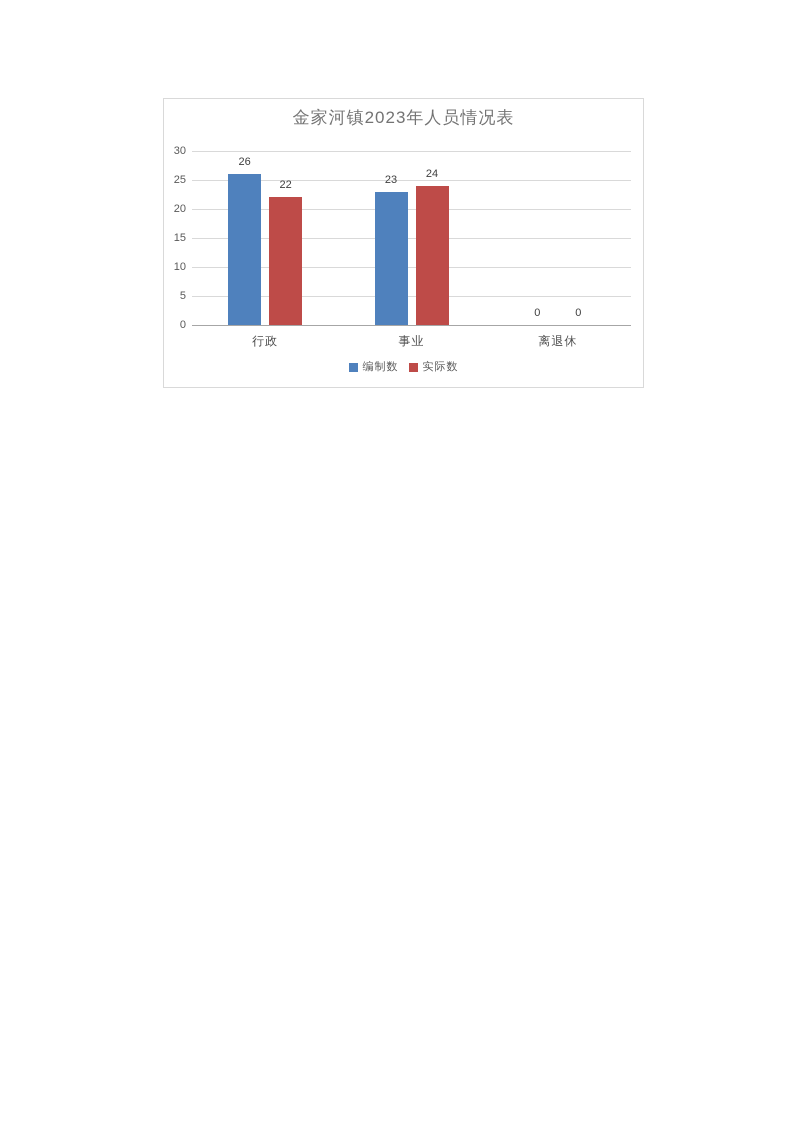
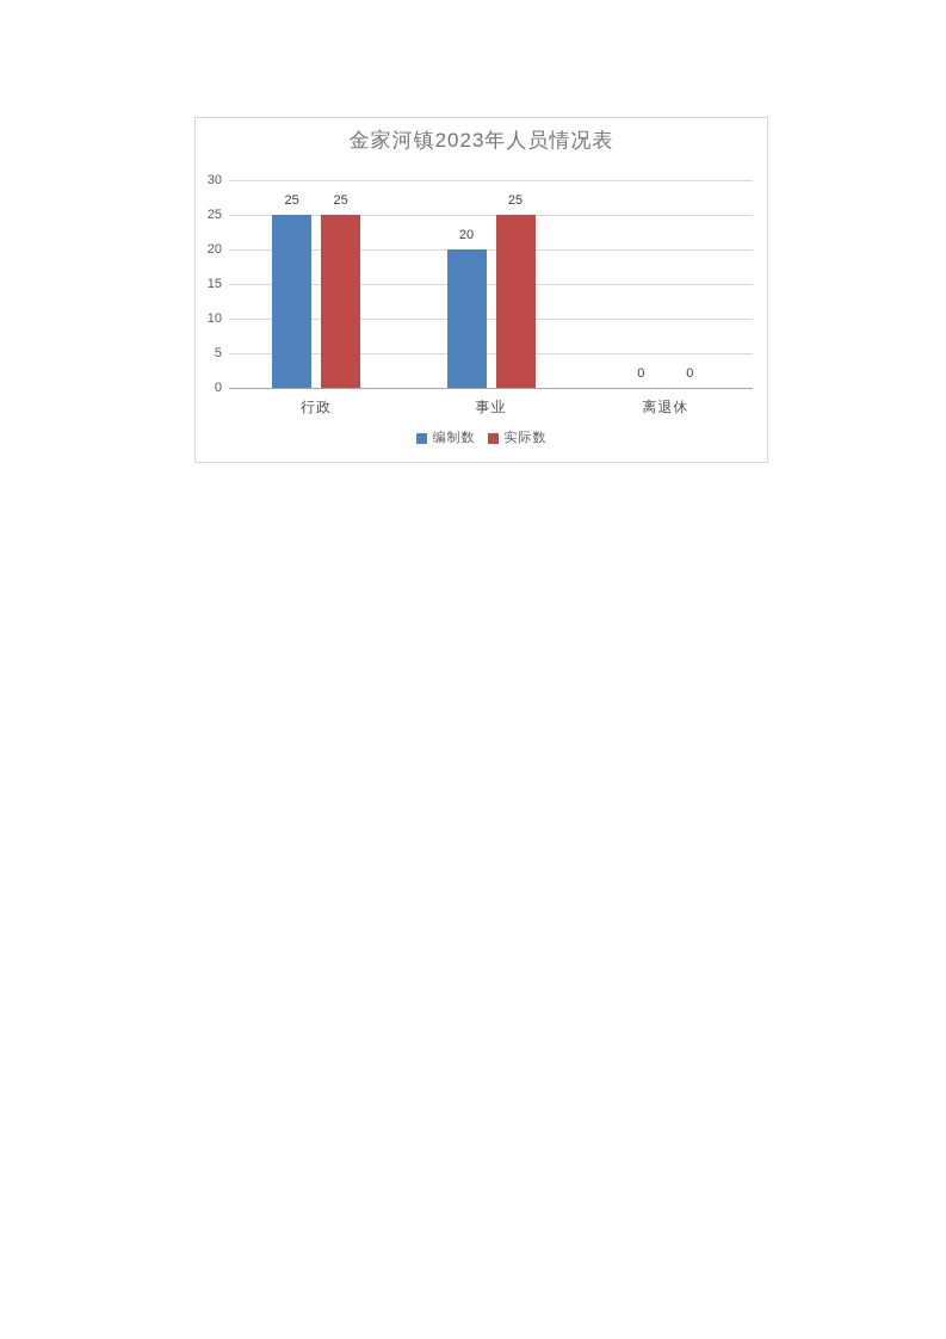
编制数/行政: 26 -> 25
实际数/行政: 22 -> 25
编制数/事业: 23 -> 20
实际数/事业: 24 -> 25
